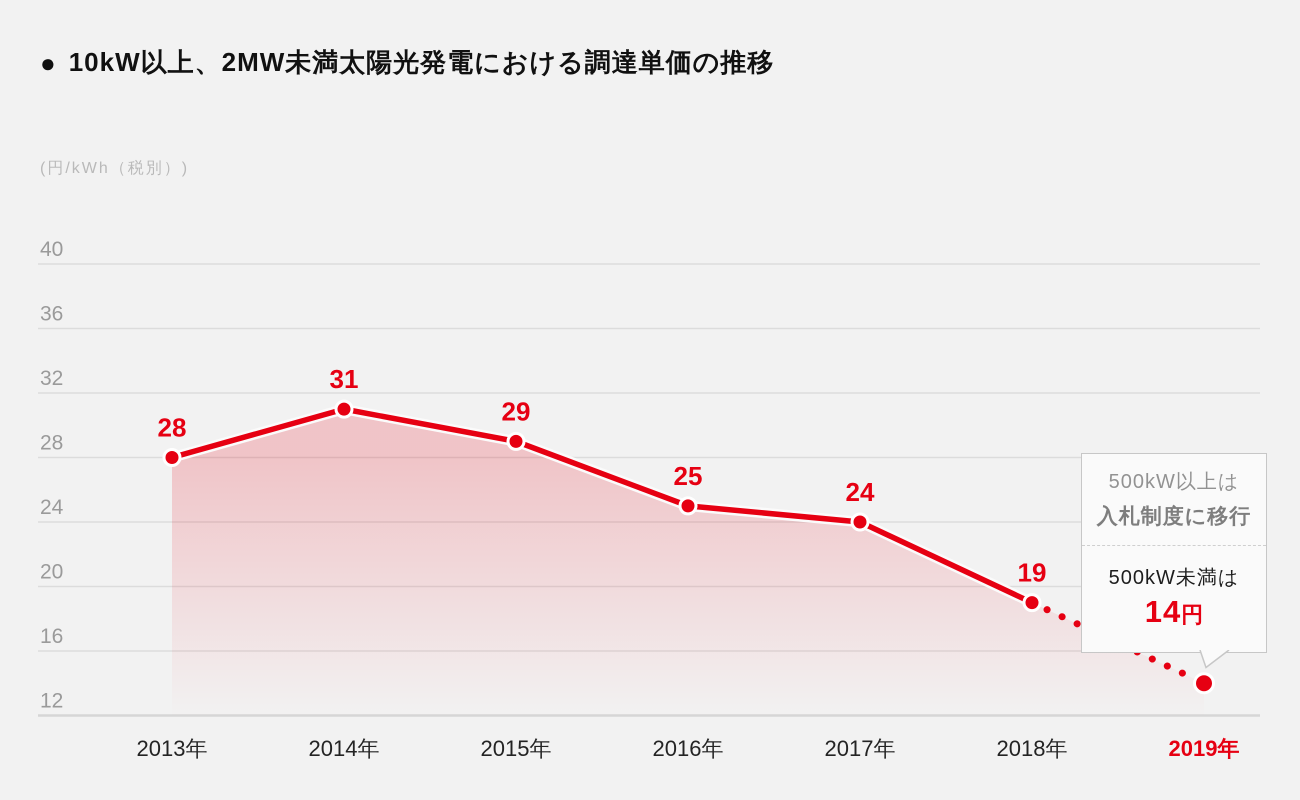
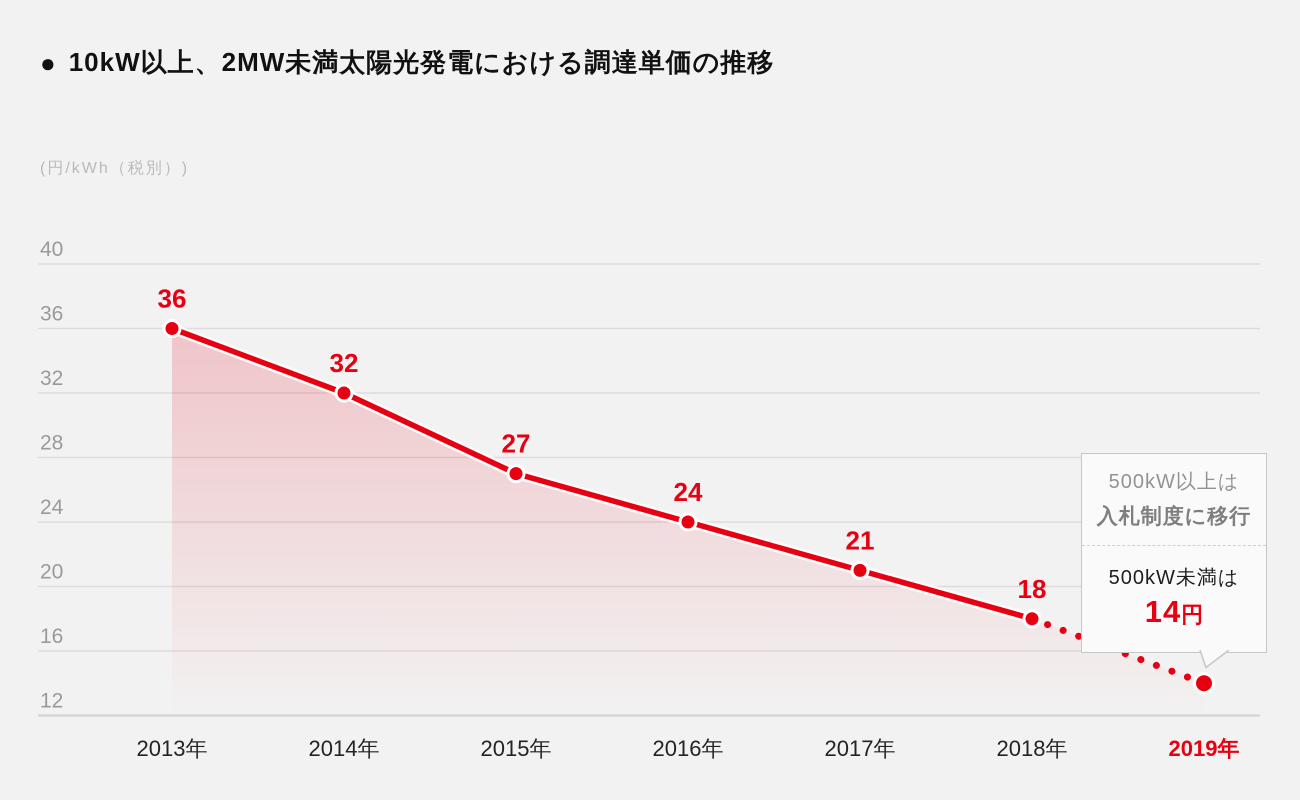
2013年: 28 -> 36
2014年: 31 -> 32
2015年: 29 -> 27
2016年: 25 -> 24
2017年: 24 -> 21
2018年: 19 -> 18
